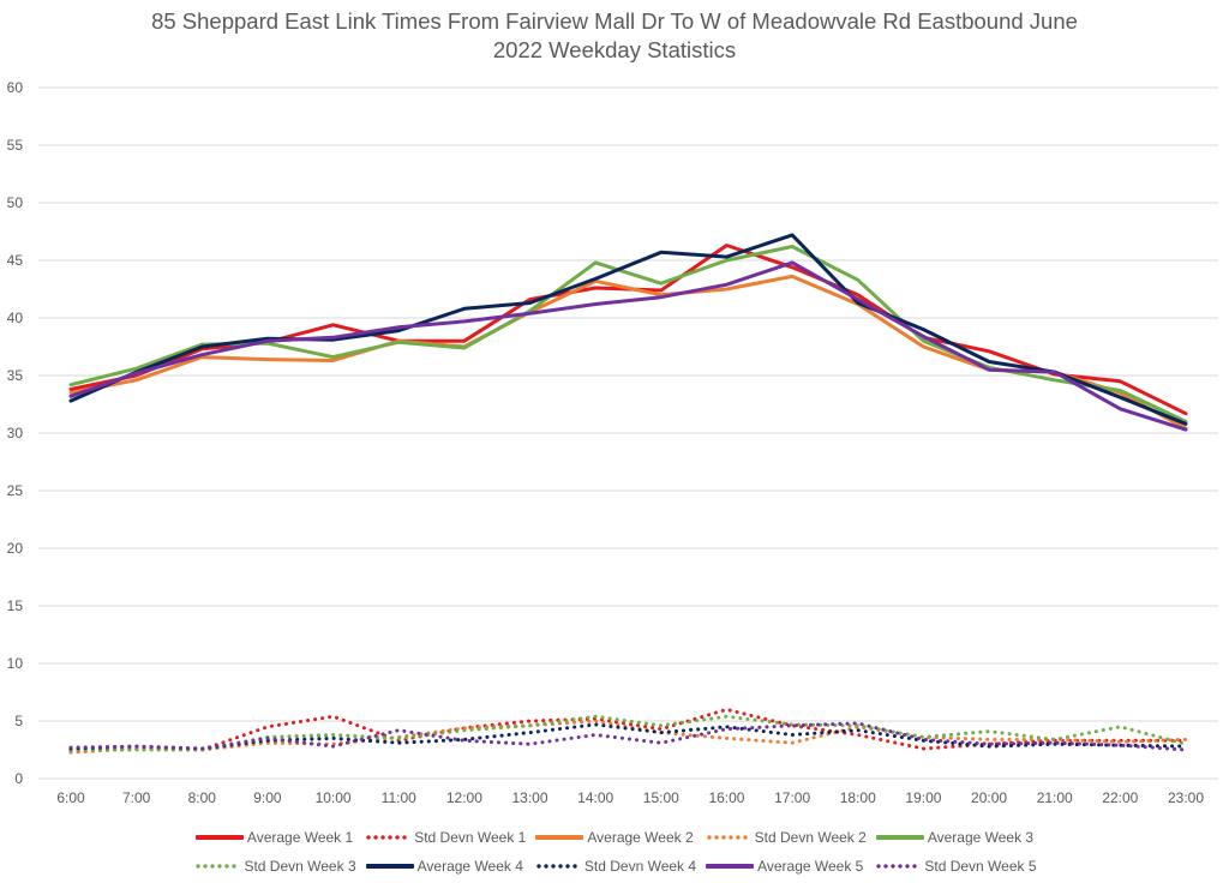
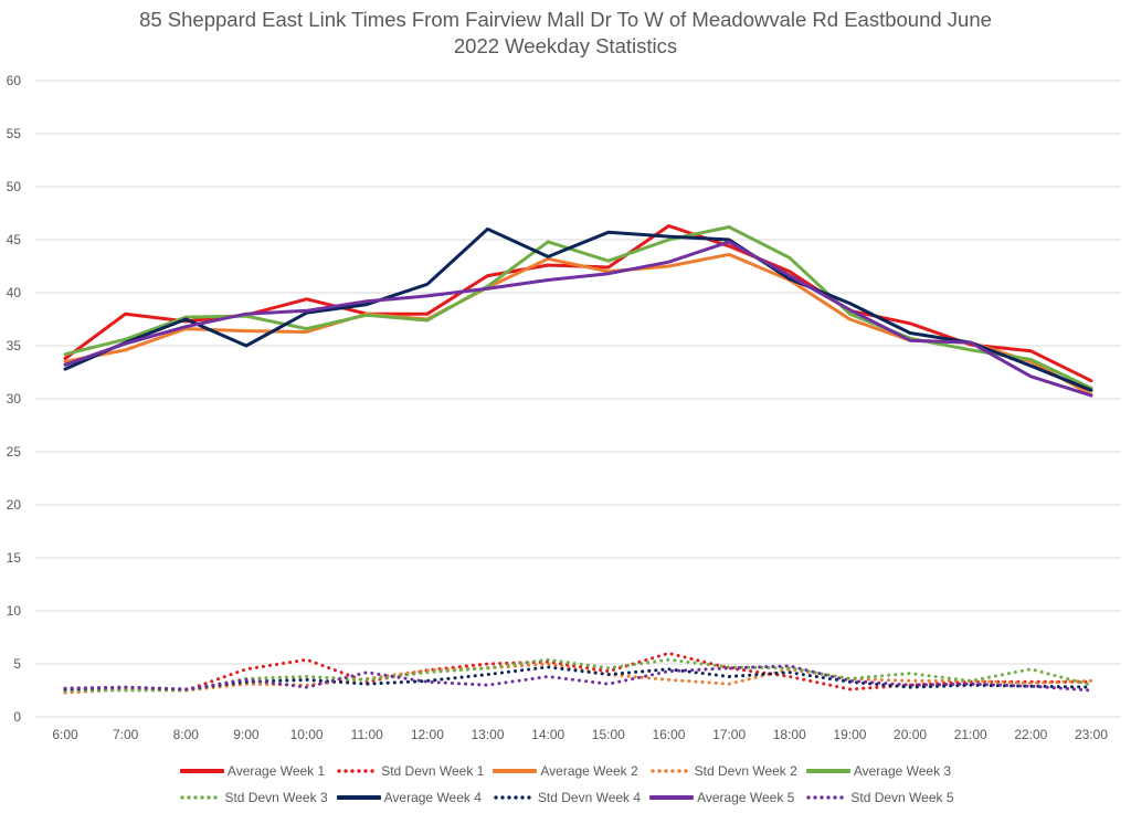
Average Week 1/7:00: 35 -> 38
Average Week 4/9:00: 38 -> 35
Average Week 4/13:00: 41 -> 46
Average Week 4/17:00: 47 -> 45
